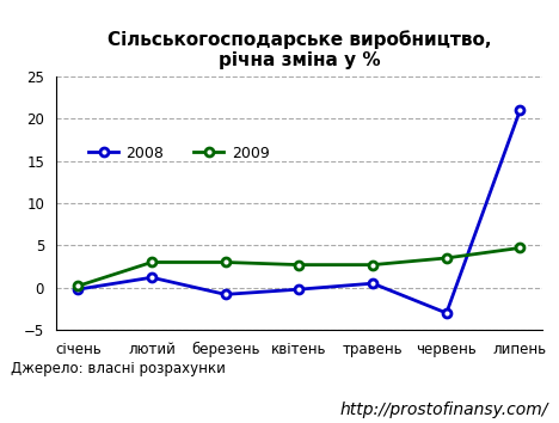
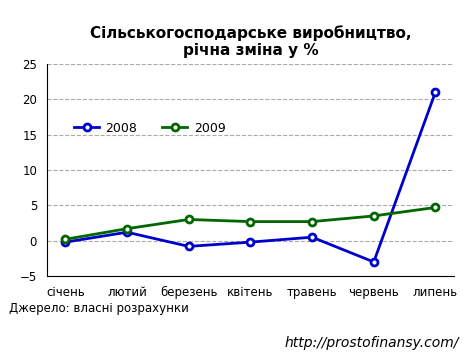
2009/лютий: 3.0 -> 1.7
